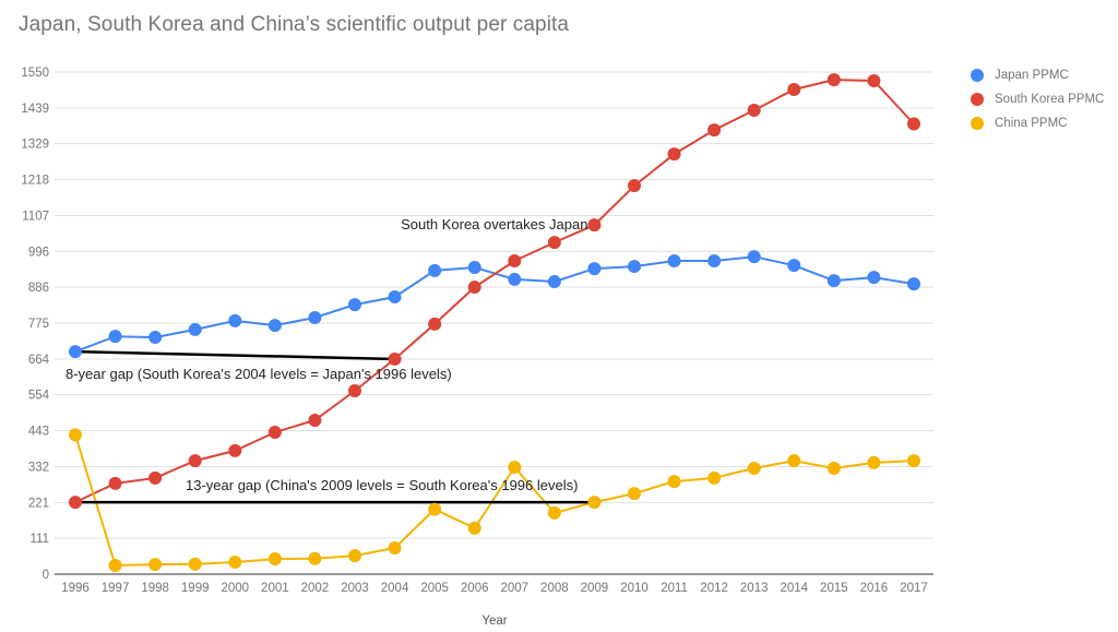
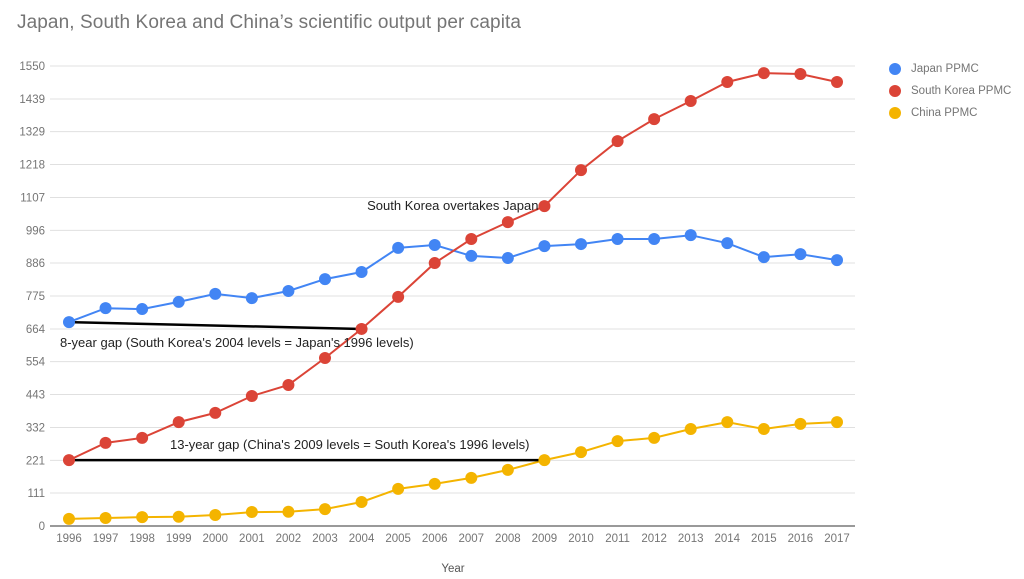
China PPMC/1996: 430 -> 20
China PPMC/2005: 200 -> 120
China PPMC/2007: 330 -> 160
South Korea PPMC/2017: 1390 -> 1500
